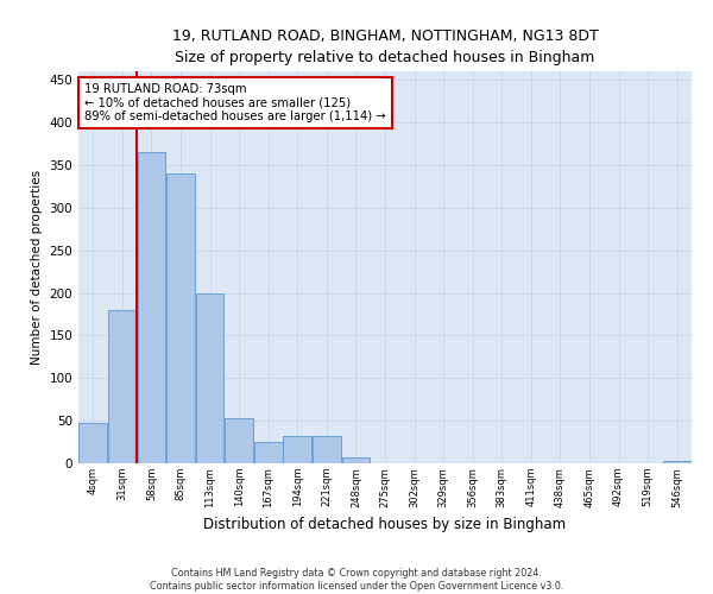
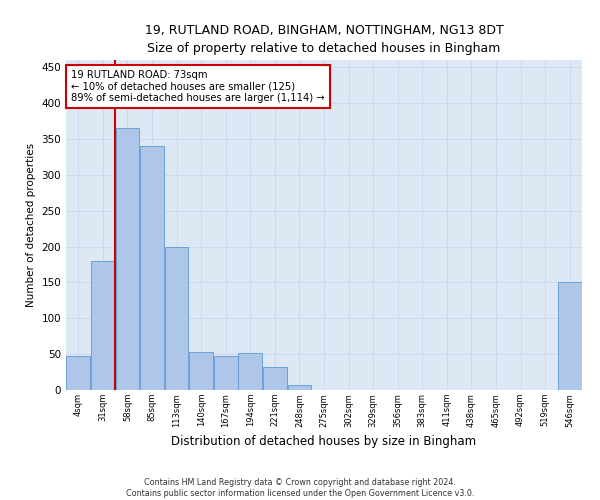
167sqm: 25 -> 48
194sqm: 32 -> 52
546sqm: 3 -> 150
